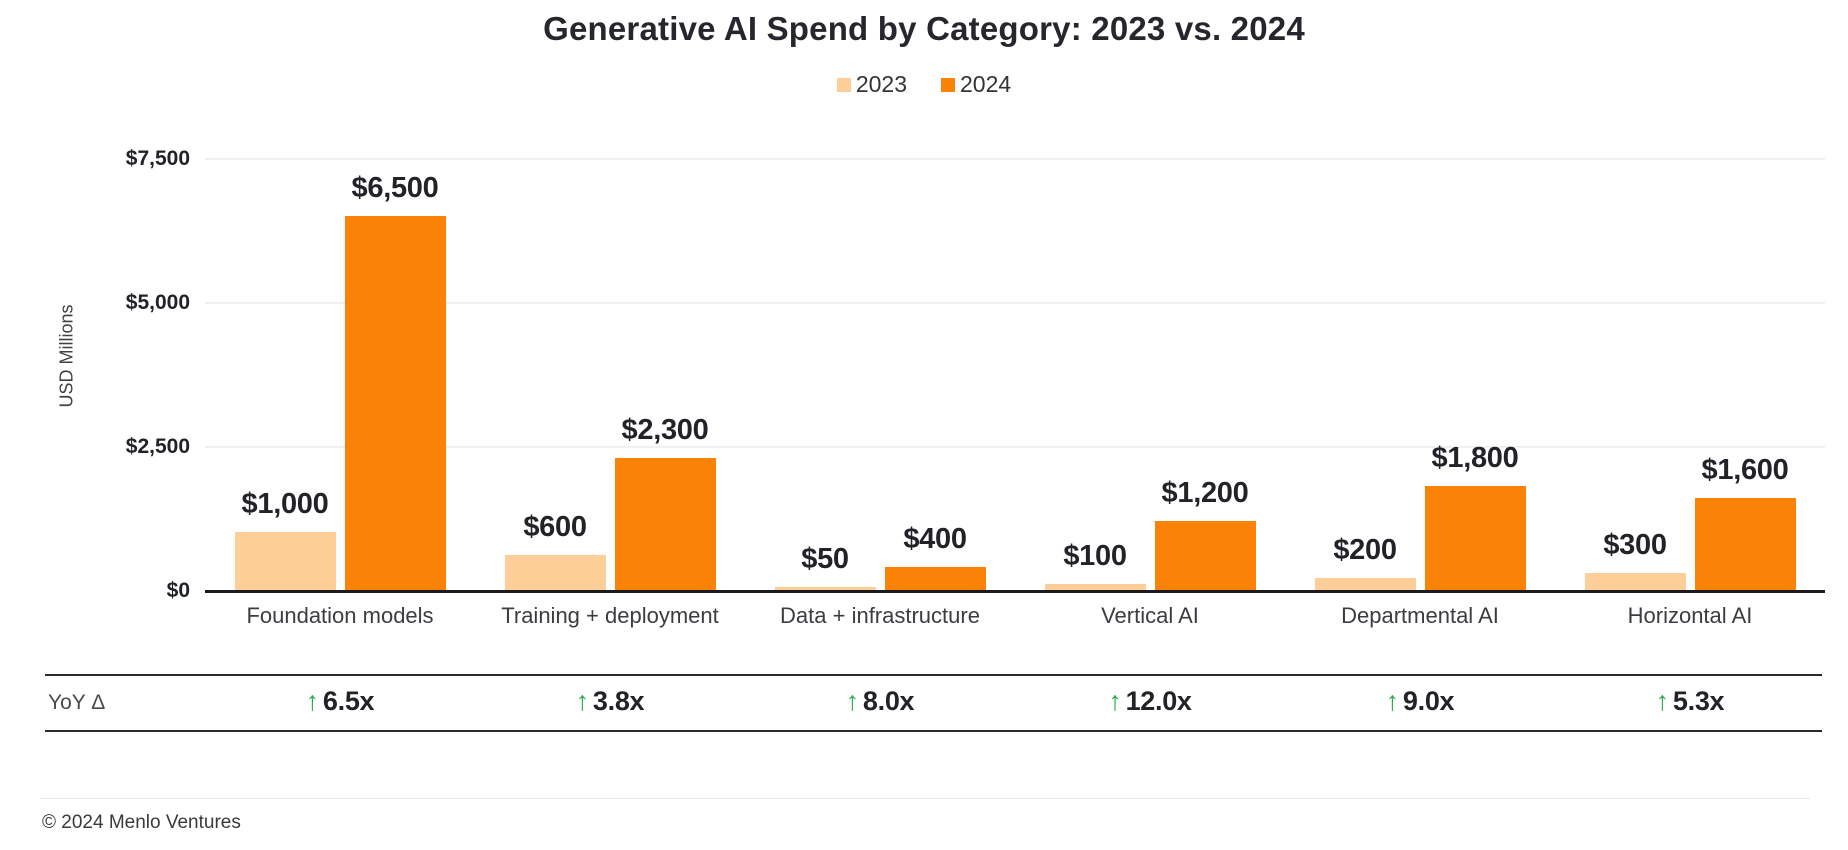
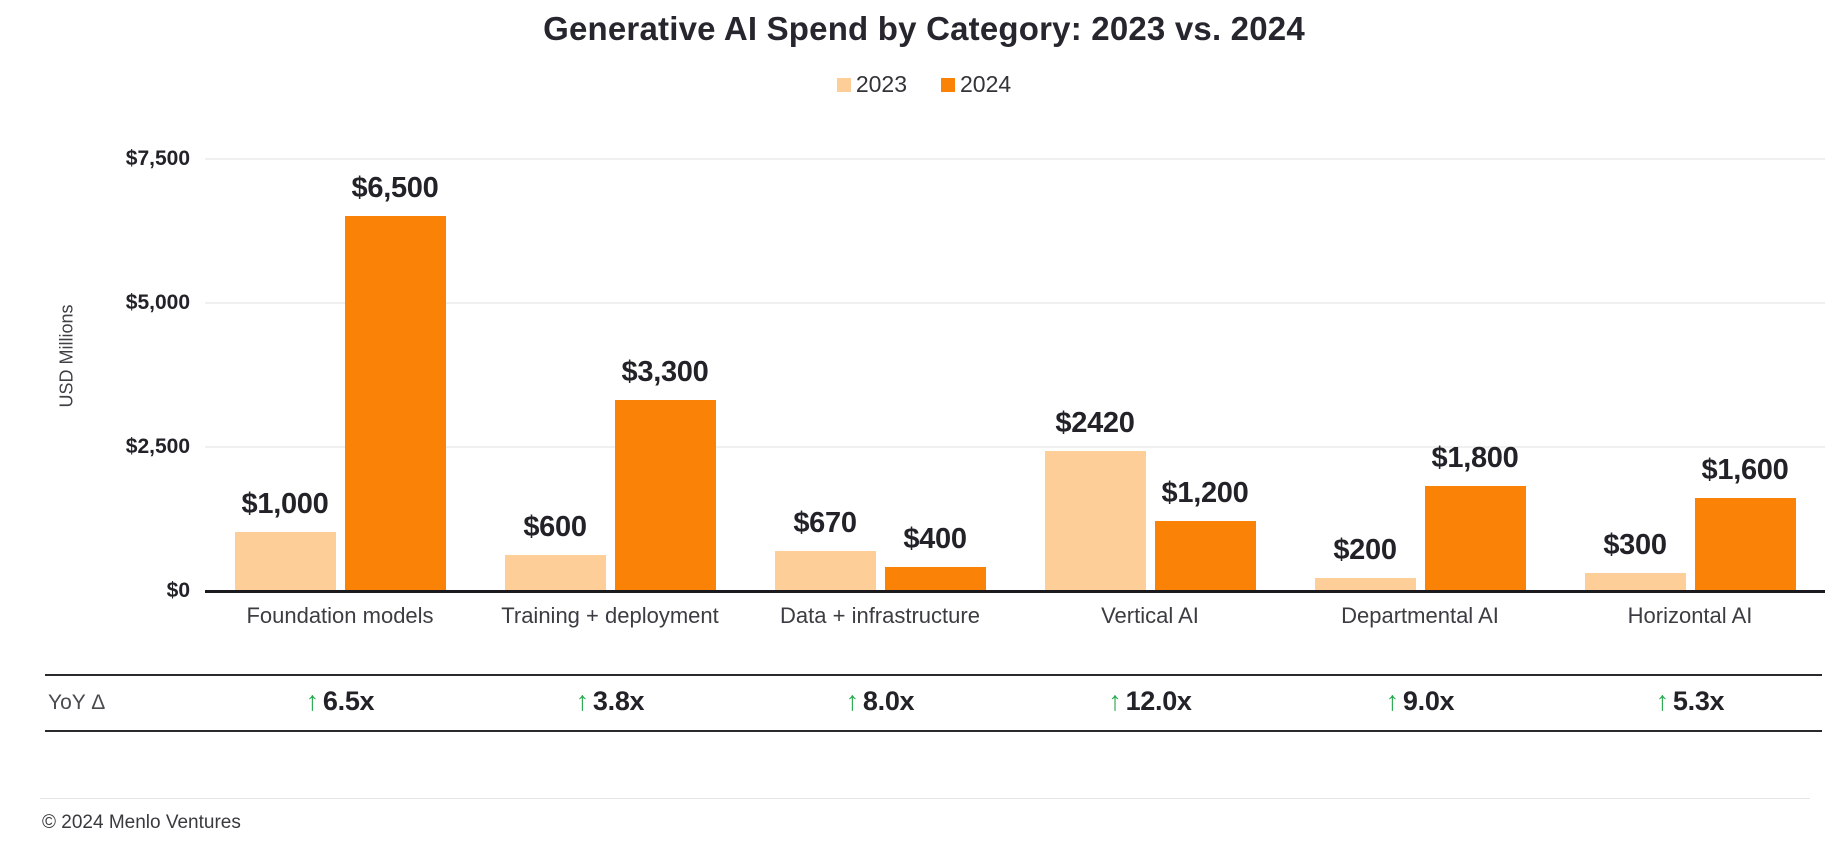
2024/Training + deployment: $2,300 -> $3,300
2023/Data + infrastructure: $50 -> $670
2023/Vertical AI: $100 -> $2420
